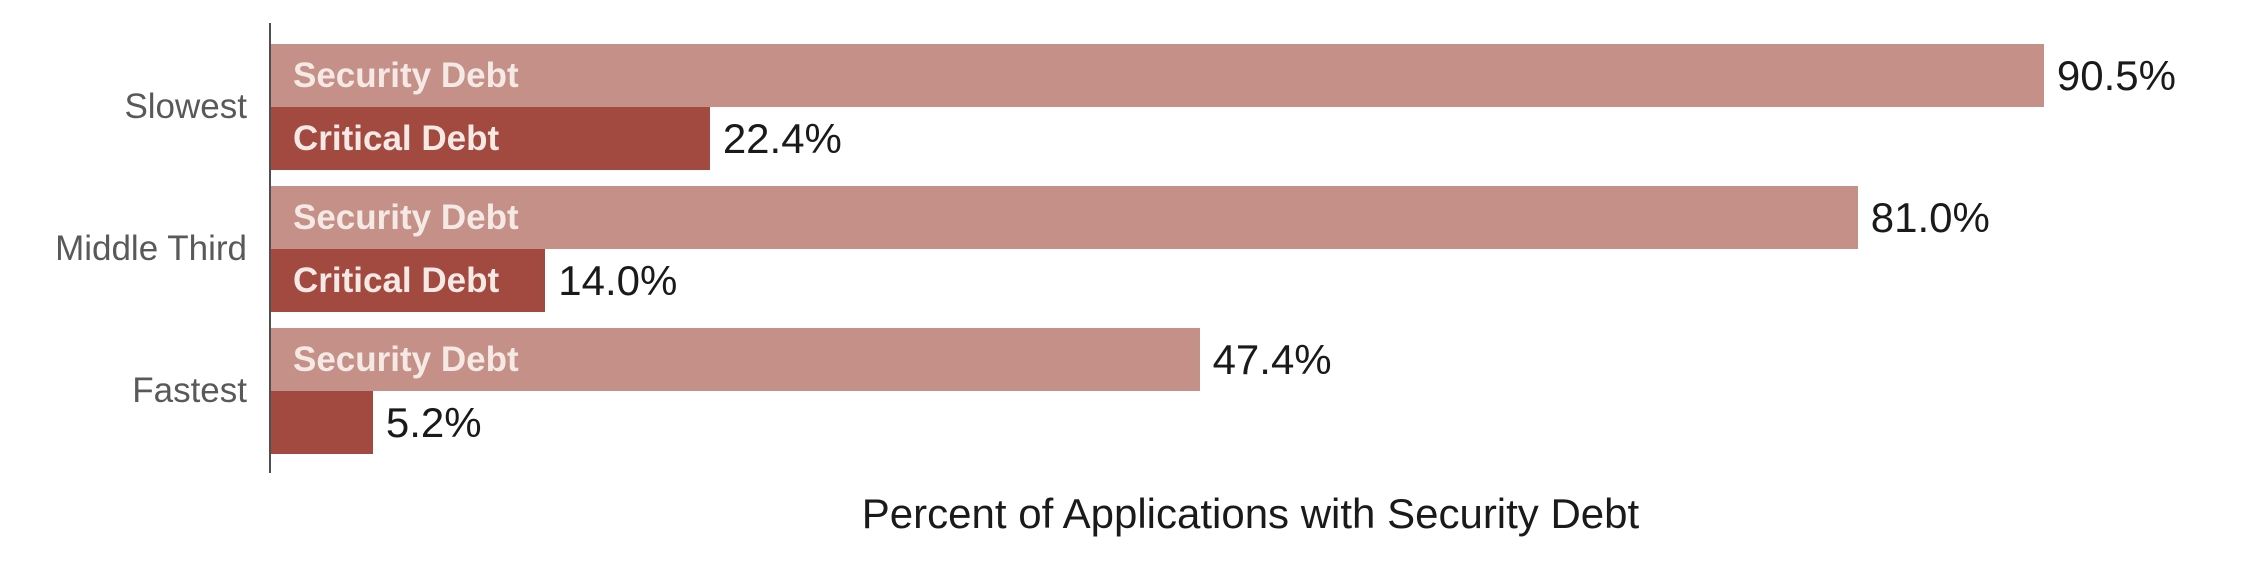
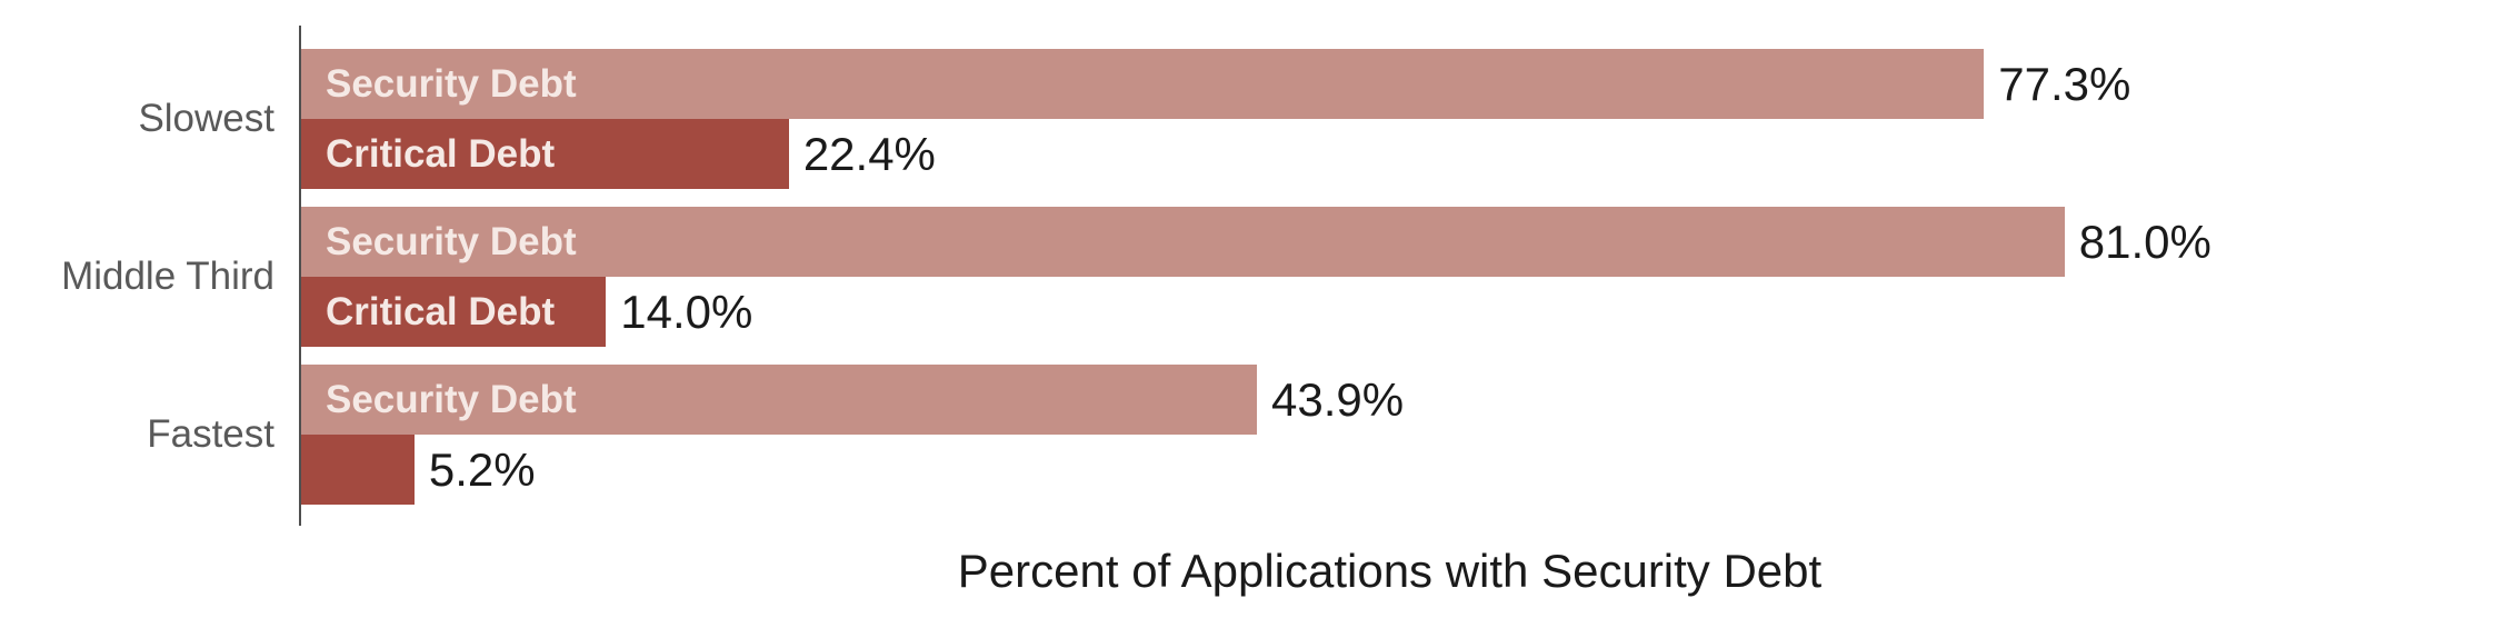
Security Debt/Slowest: 90.5% -> 77.3%
Security Debt/Fastest: 47.4% -> 43.9%
